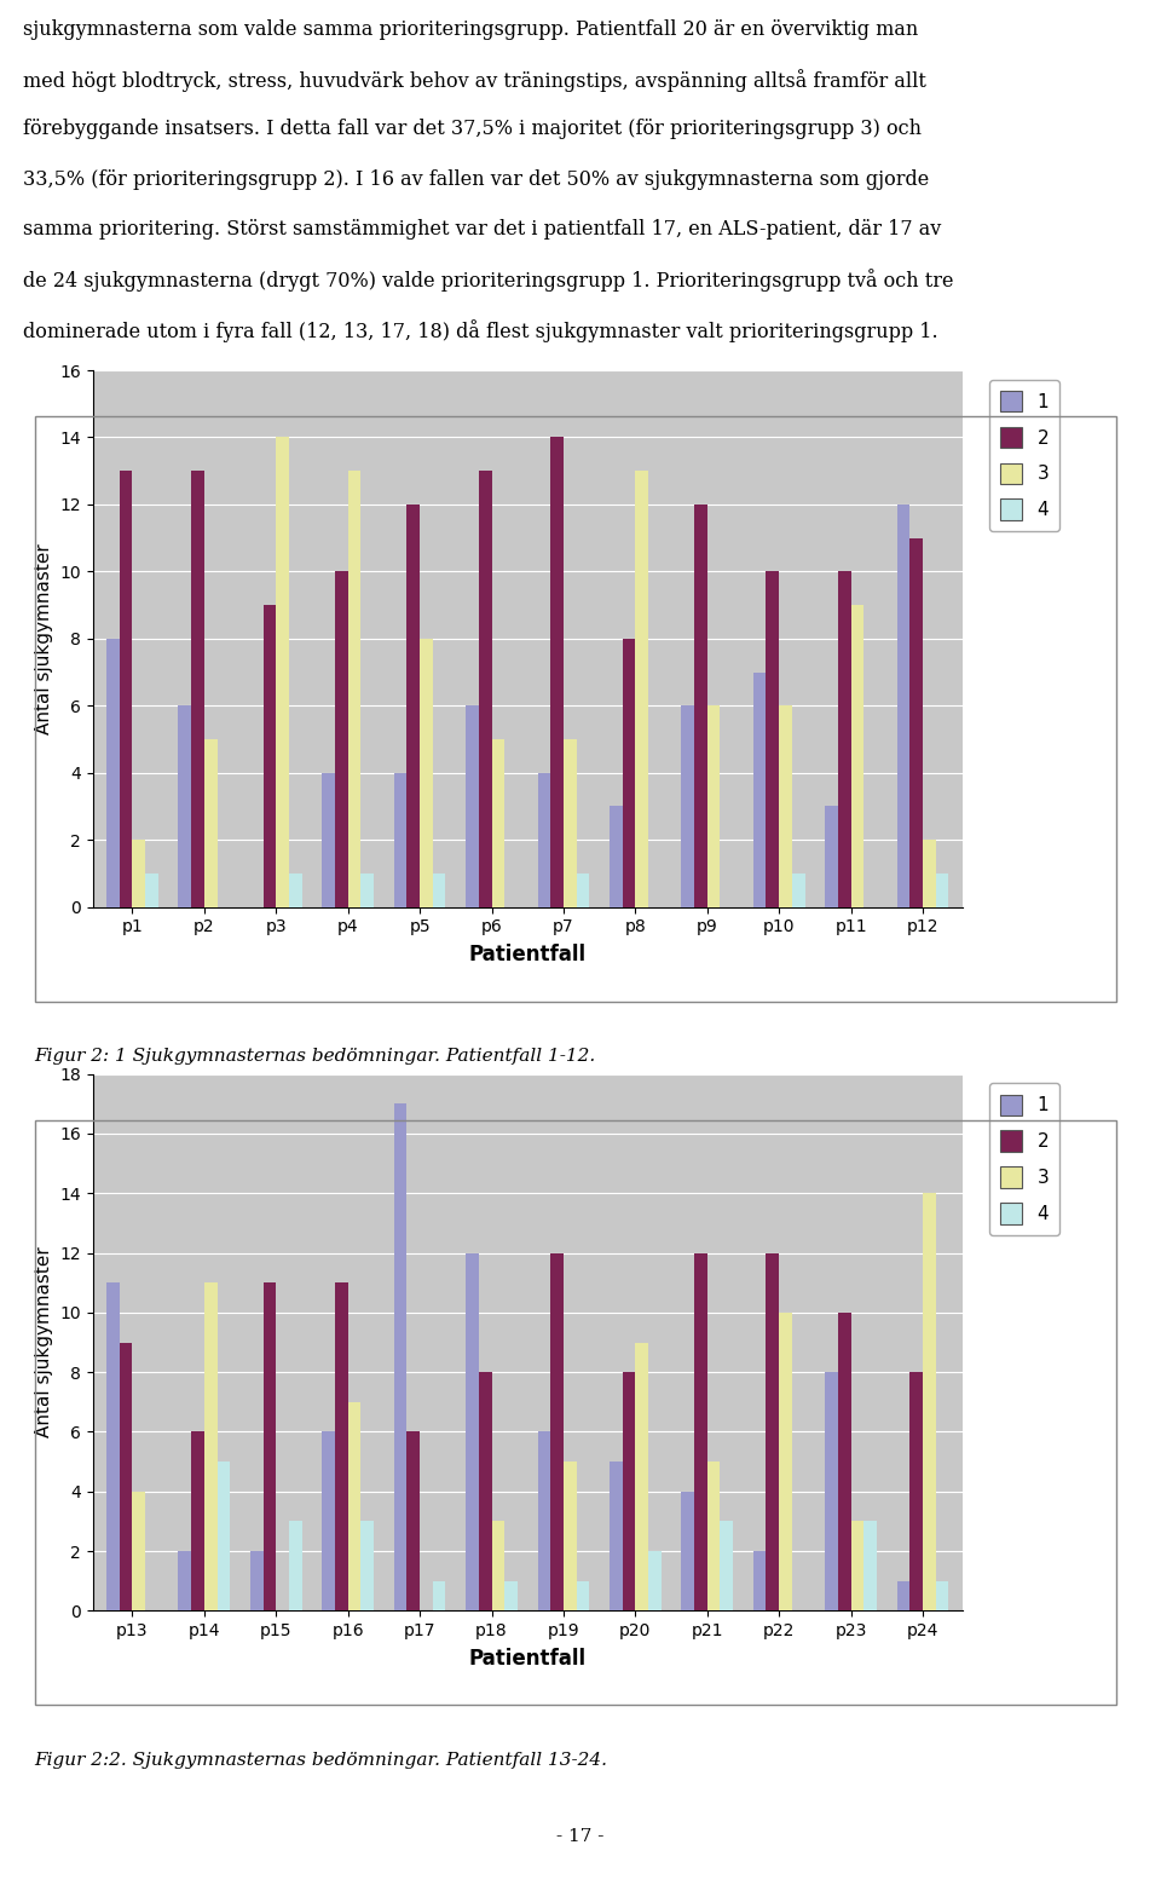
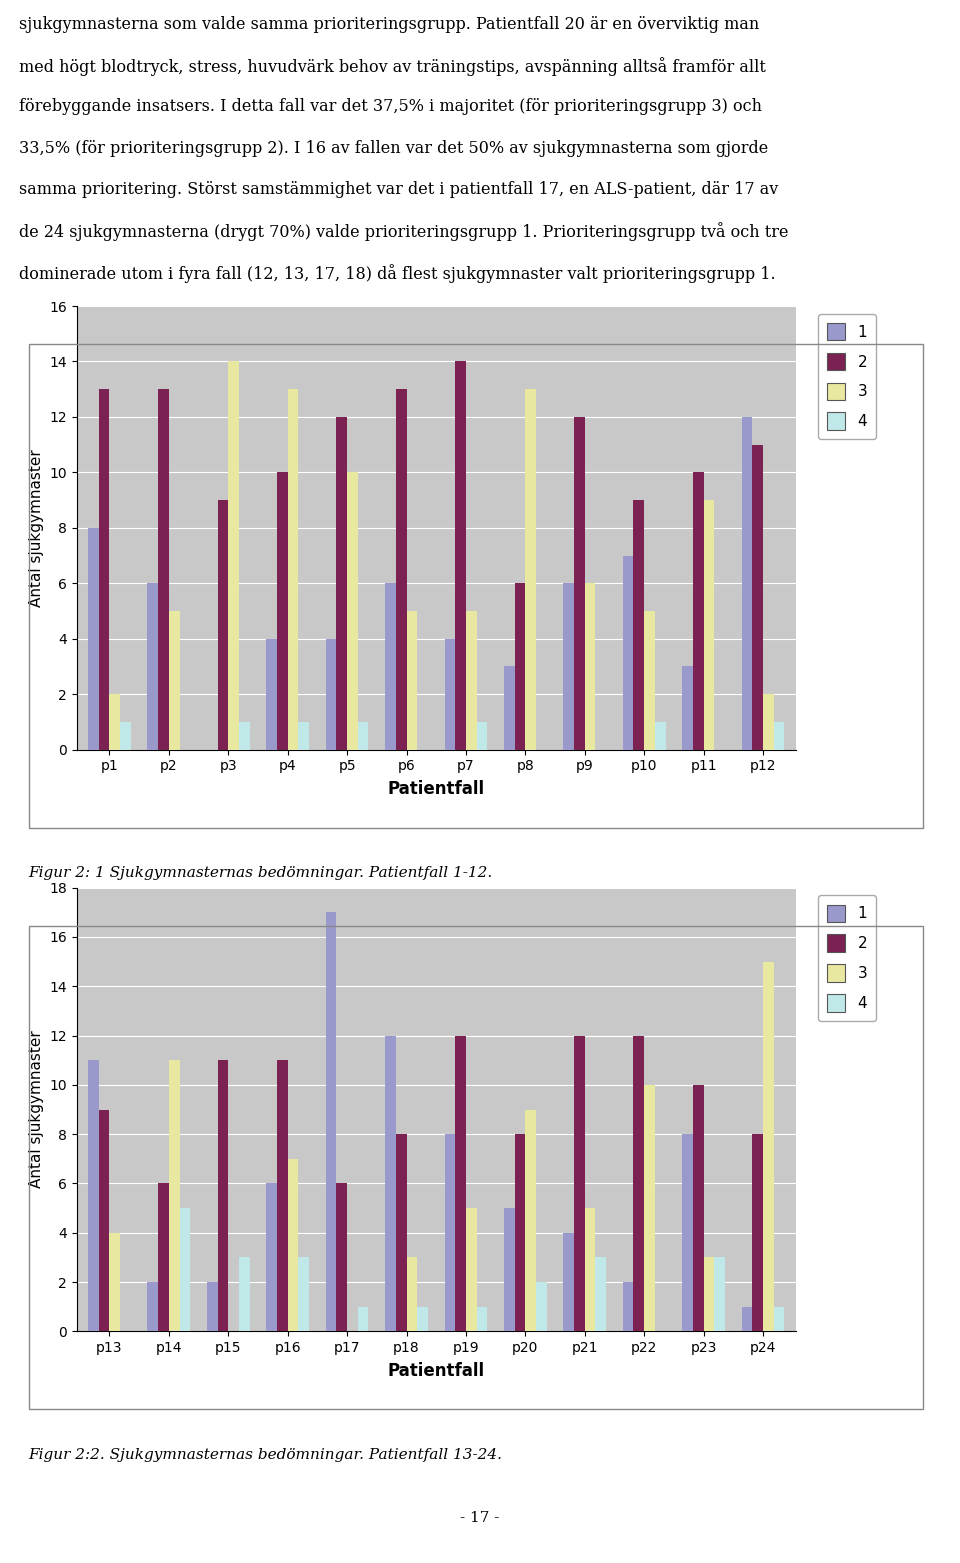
3/p5: 8 -> 10
2/p8: 8 -> 6
2/p10: 10 -> 9
3/p10: 6 -> 5
1/p19: 6 -> 8
3/p24: 14 -> 15
